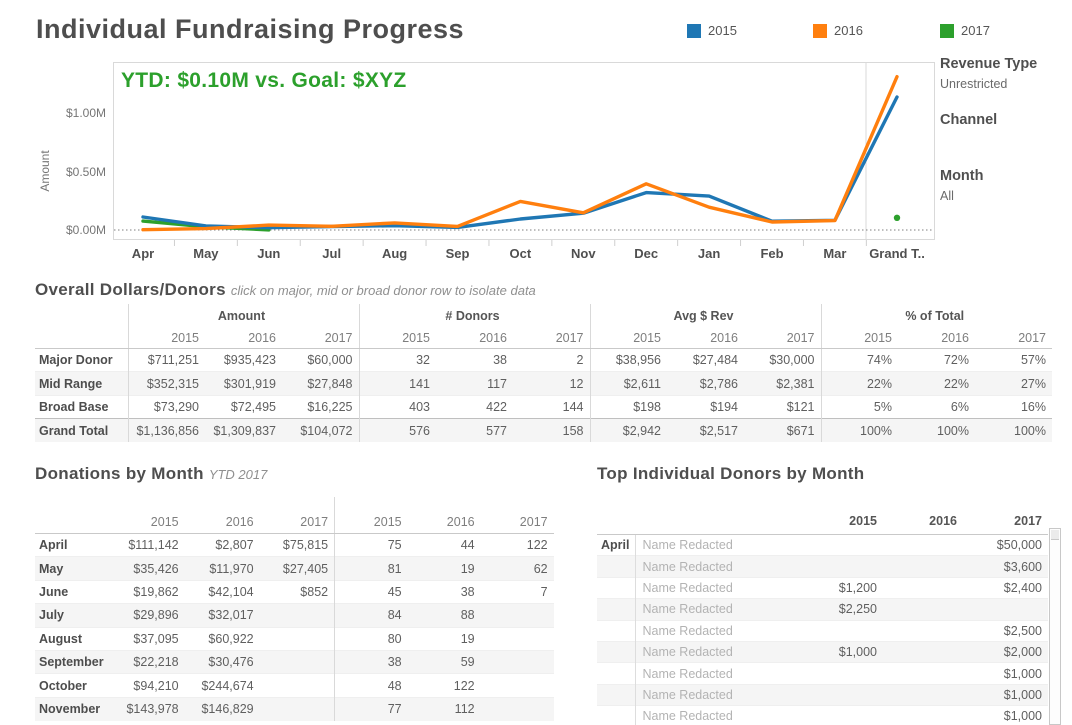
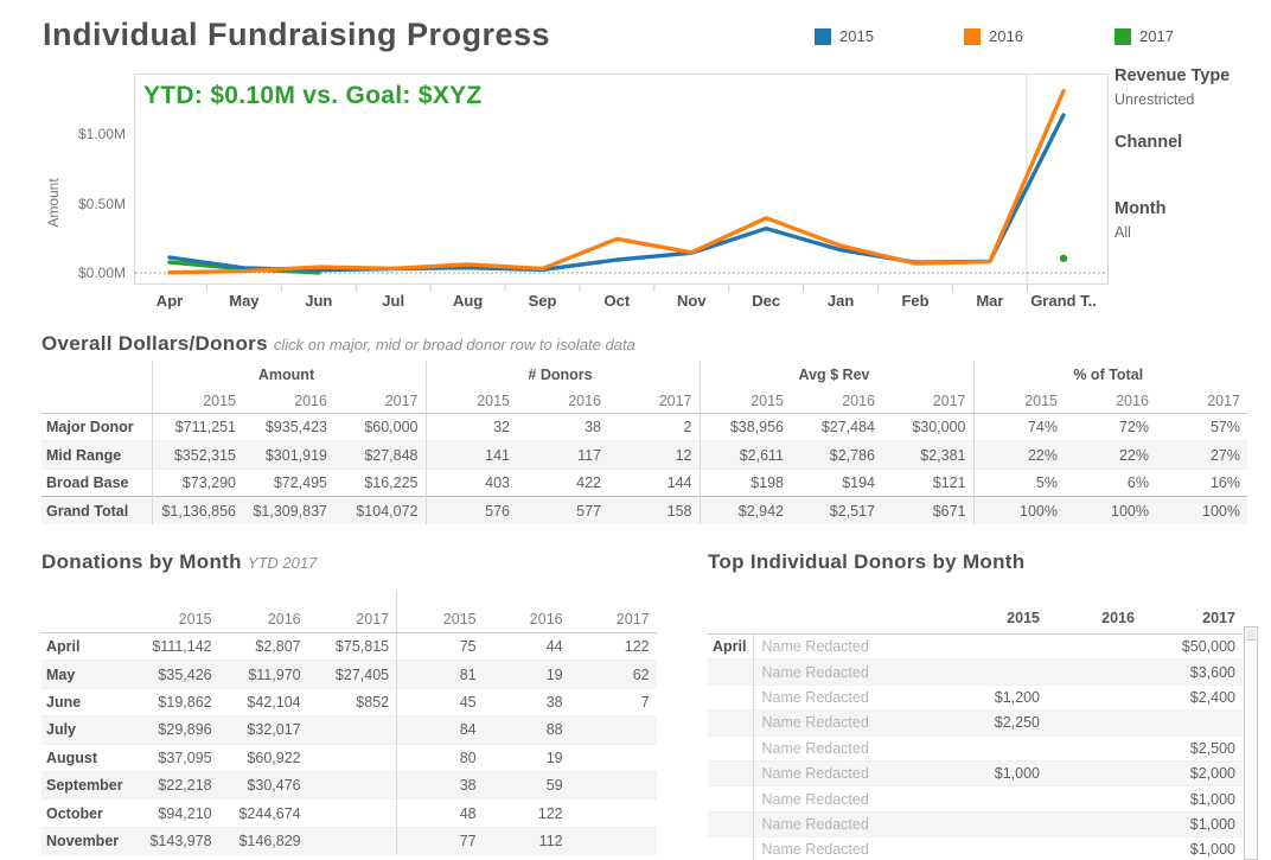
2015/Jan: $0.29M -> $0.16M
